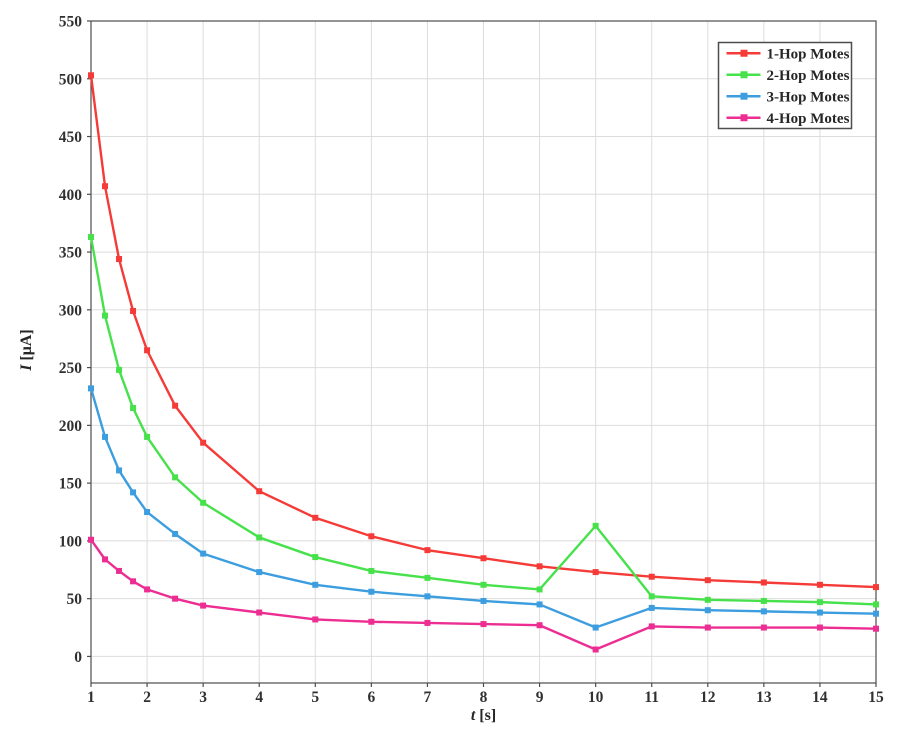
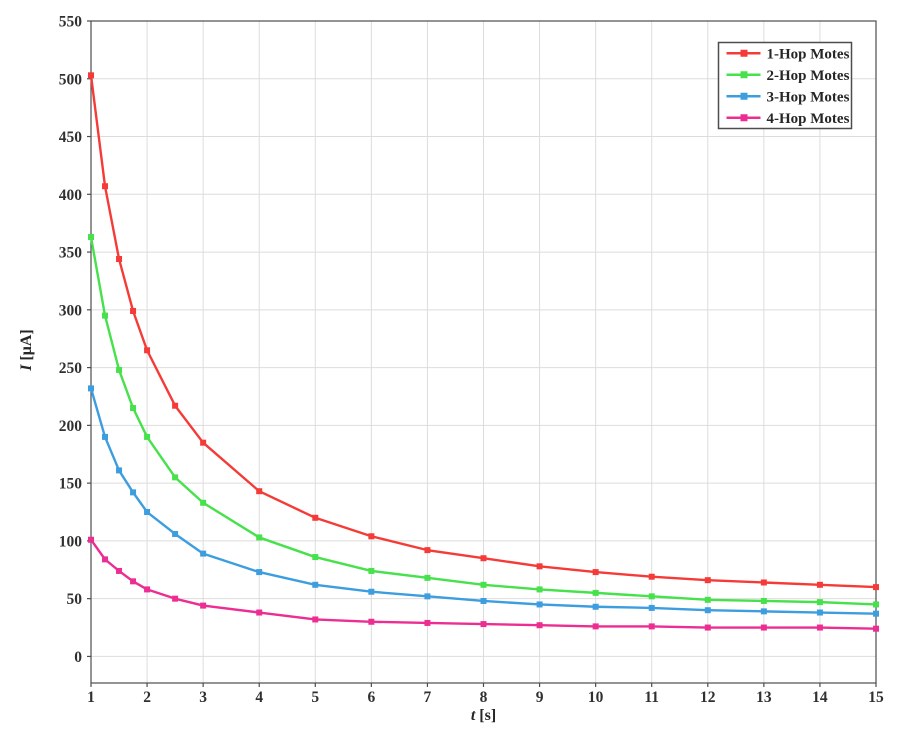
2-Hop Motes/10: 113 -> 55
3-Hop Motes/10: 25 -> 43
4-Hop Motes/10: 6 -> 26
